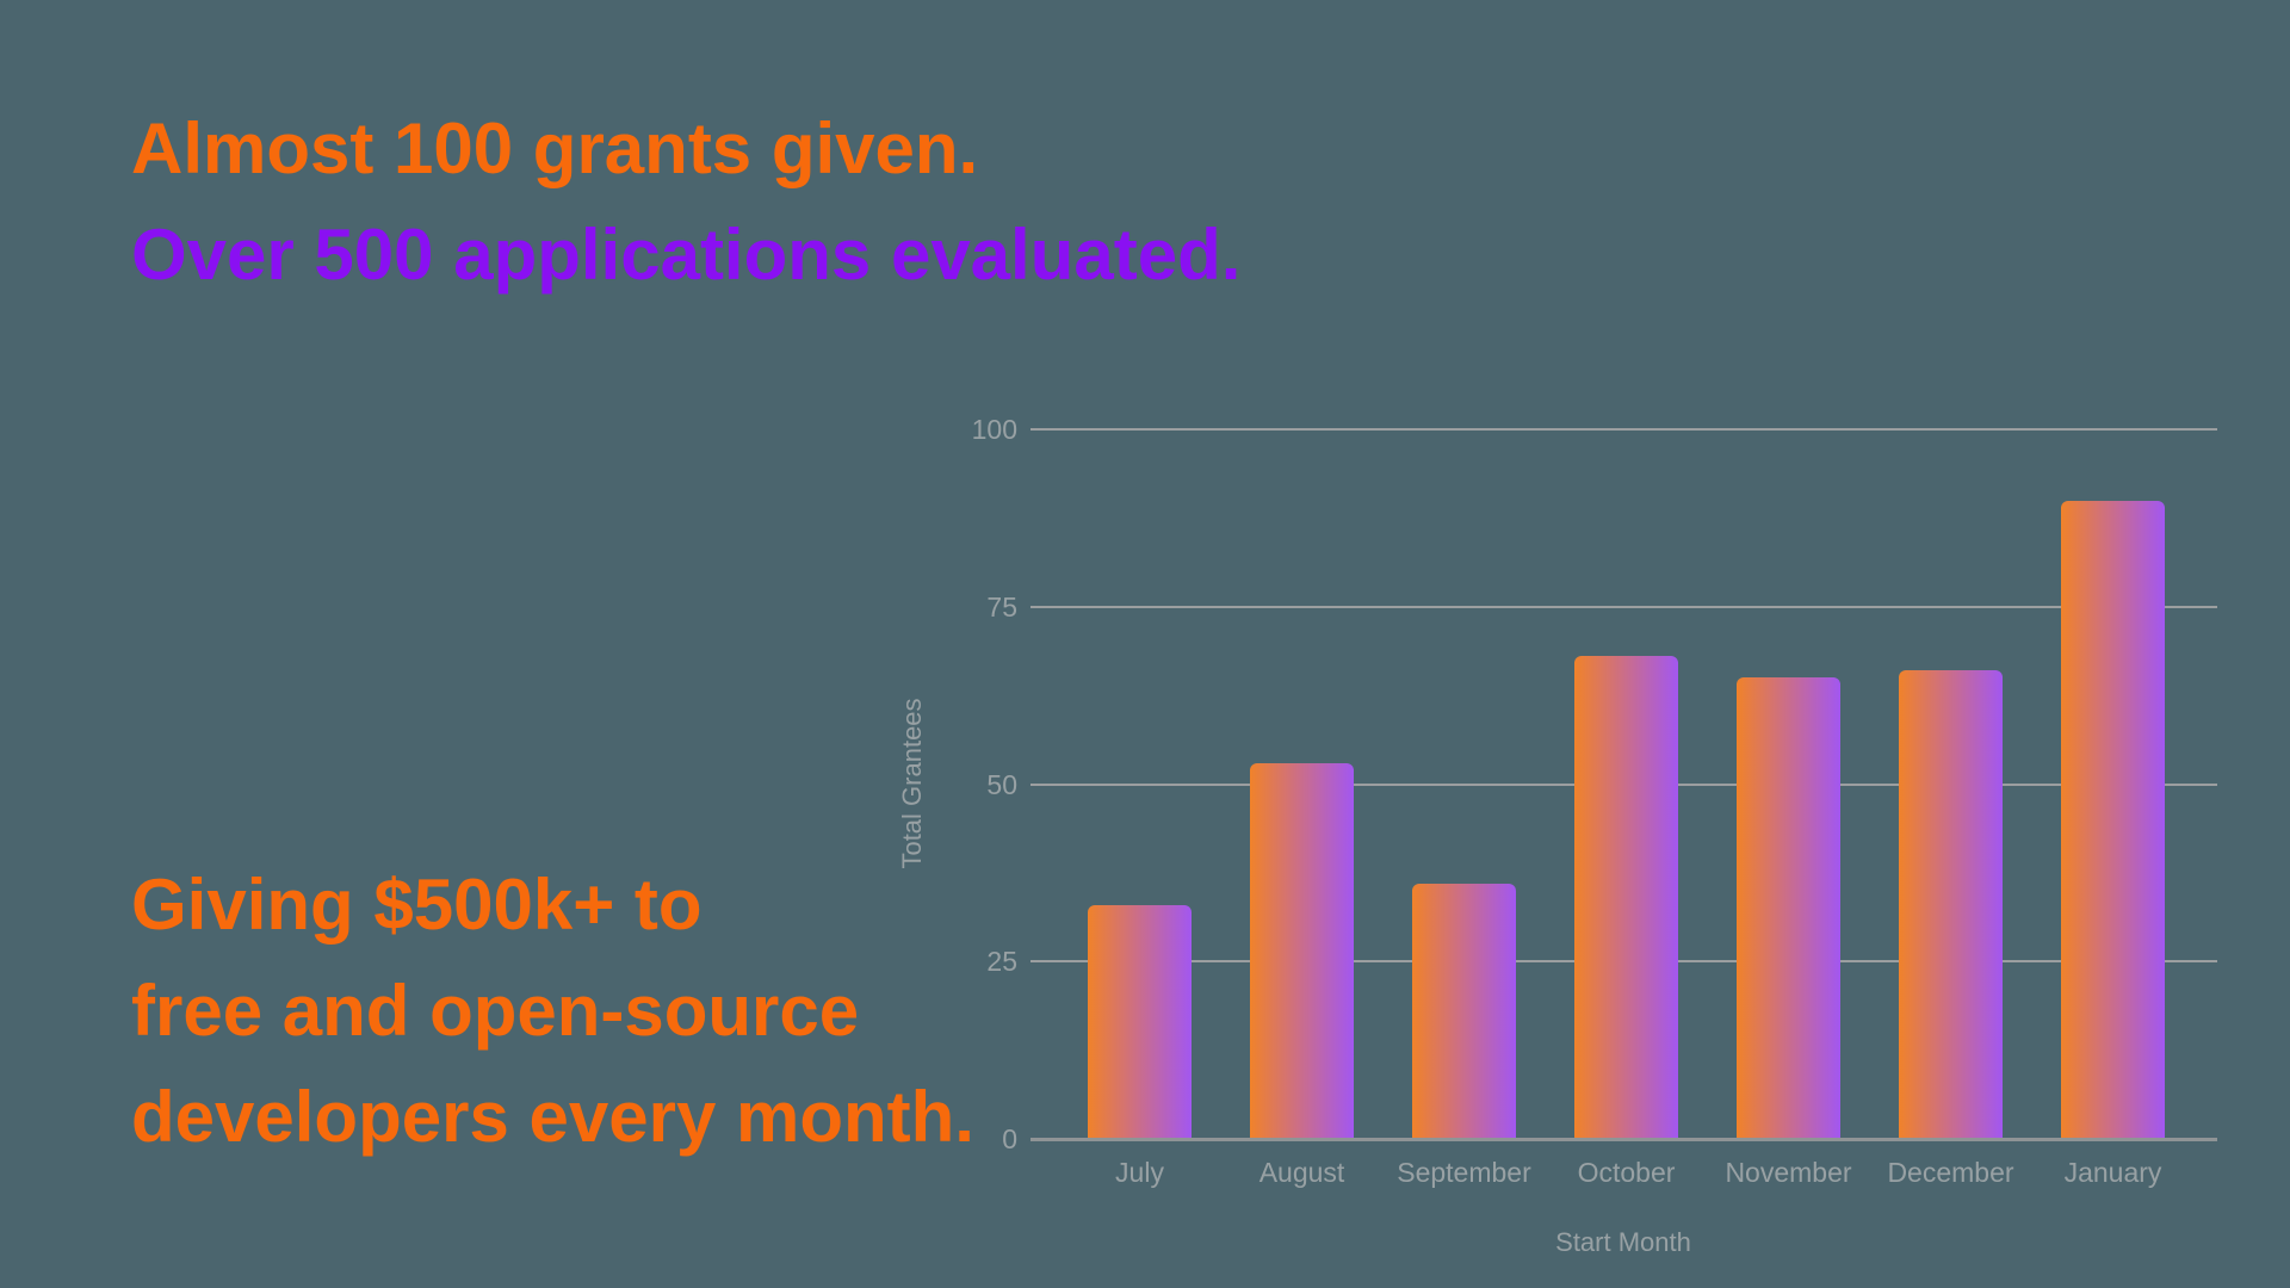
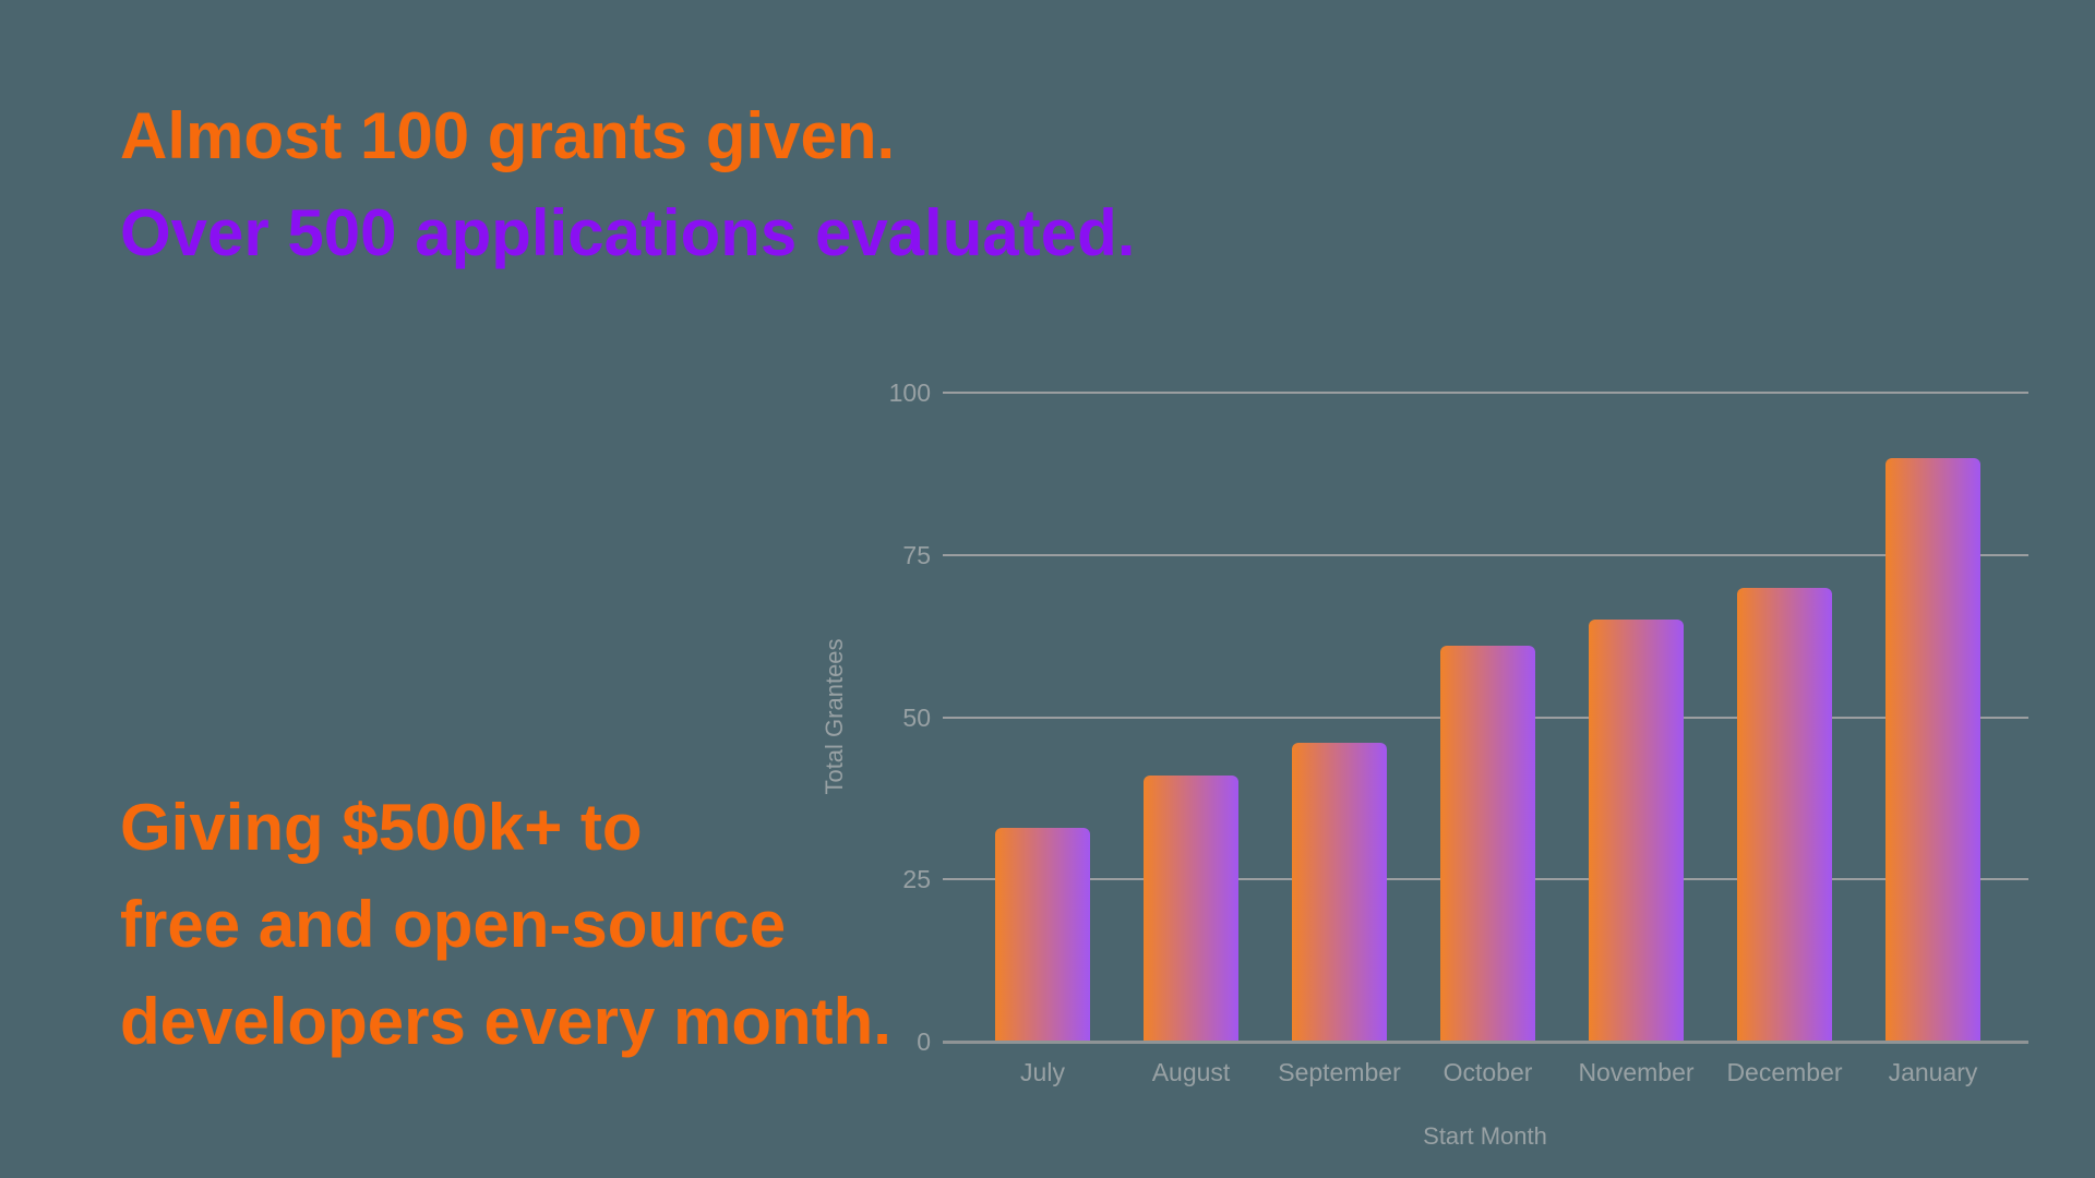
August: 53 -> 41
September: 36 -> 46
October: 68 -> 61
December: 66 -> 70
